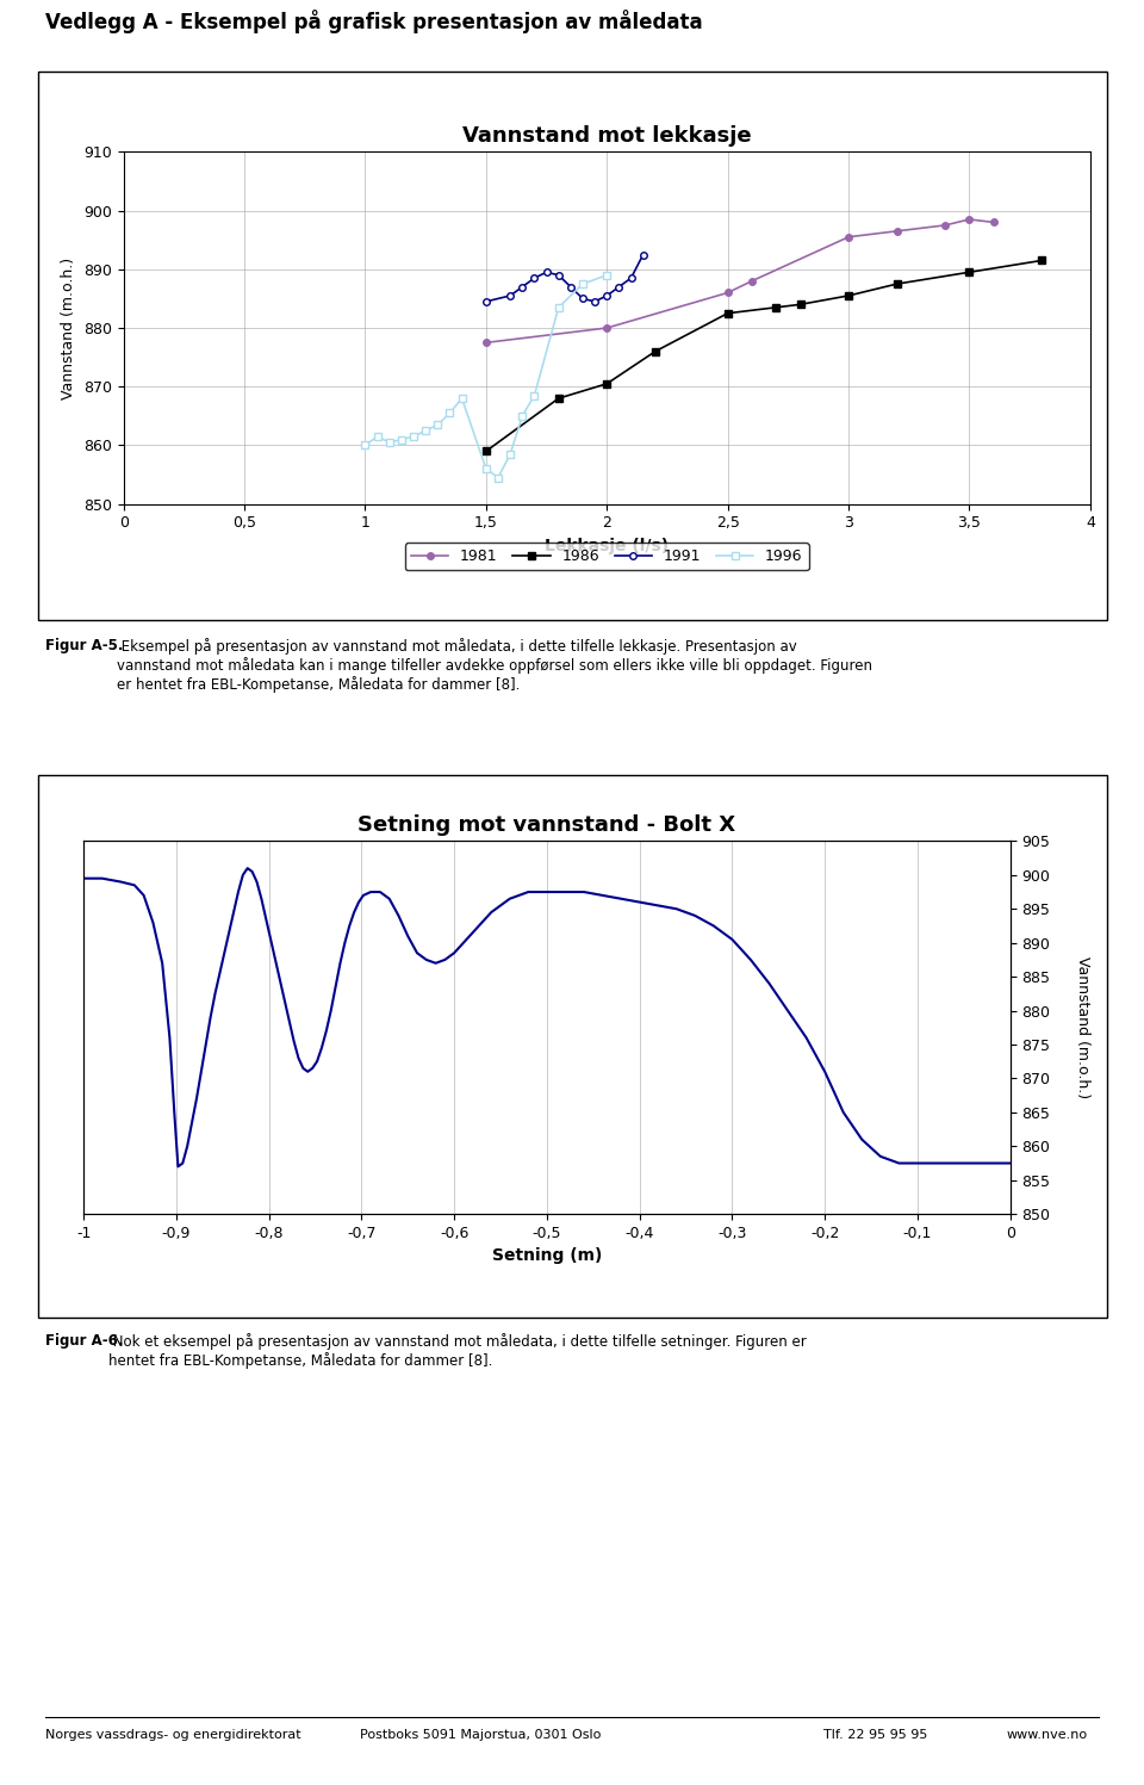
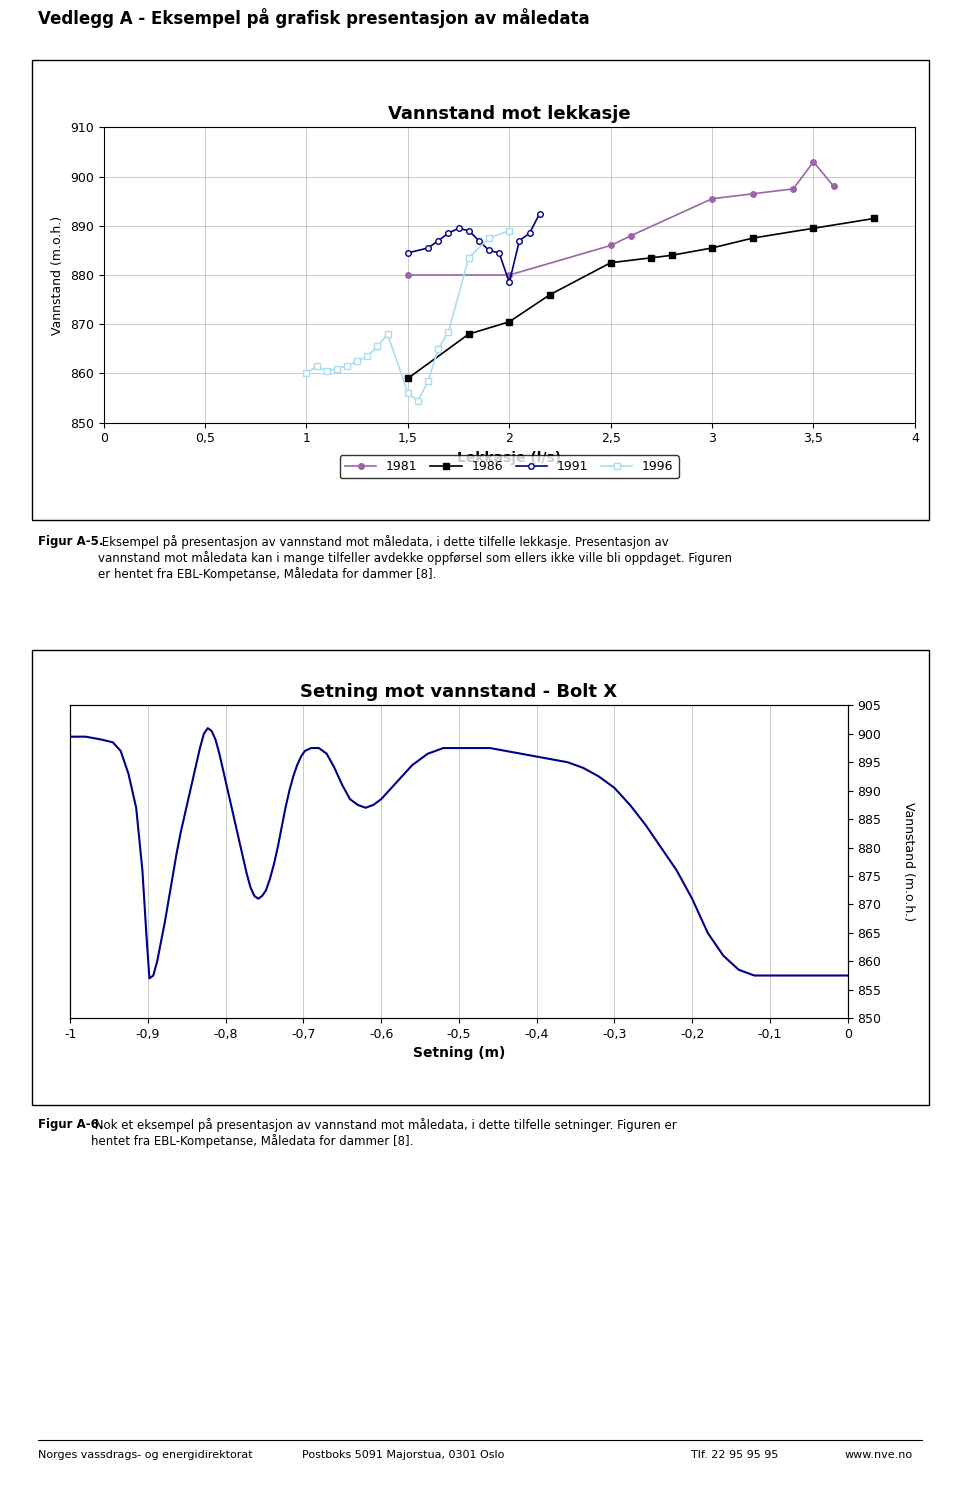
Vannstand mot lekkasje/1981/1,5: 877.5 -> 880.0
Vannstand mot lekkasje/1991/2: 885.5 -> 878.5
Vannstand mot lekkasje/1981/3,5: 898.5 -> 903.0
